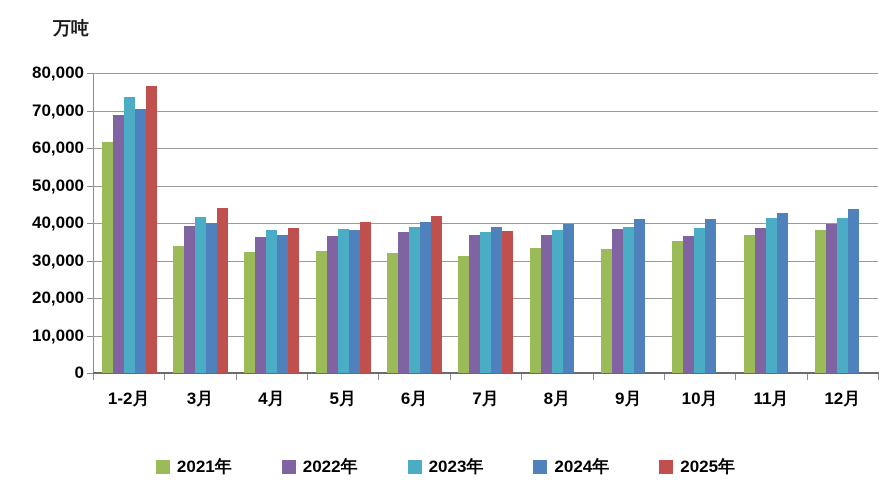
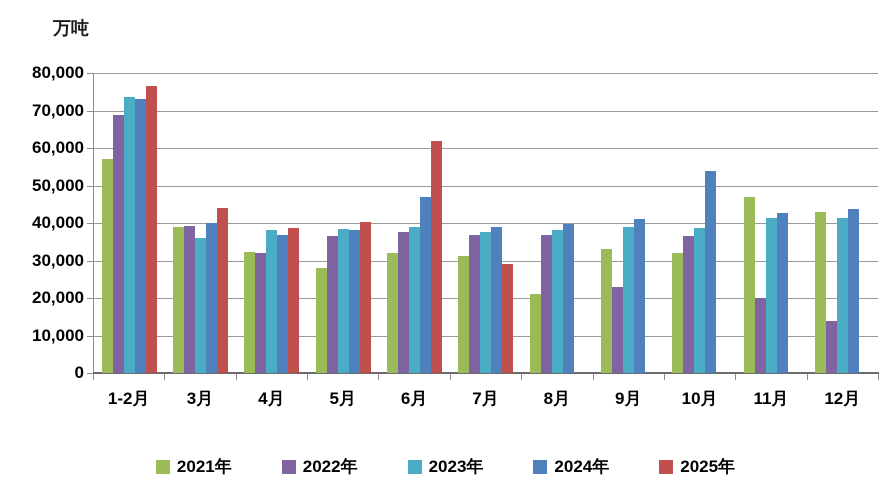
2021年/1-2月: 62000 -> 57000
2024年/1-2月: 70000 -> 73000
2021年/3月: 34000 -> 39000
2023年/3月: 42000 -> 36000
2022年/4月: 36000 -> 32000
2021年/5月: 32000 -> 28000
2024年/6月: 40000 -> 47000
2025年/6月: 42000 -> 62000
2025年/7月: 38000 -> 29000
2021年/8月: 33000 -> 21000
2022年/9月: 38000 -> 23000
2021年/10月: 35000 -> 32000
2024年/10月: 41000 -> 54000
2021年/11月: 37000 -> 47000
2022年/11月: 39000 -> 20000
2021年/12月: 38000 -> 43000
2022年/12月: 40000 -> 14000
